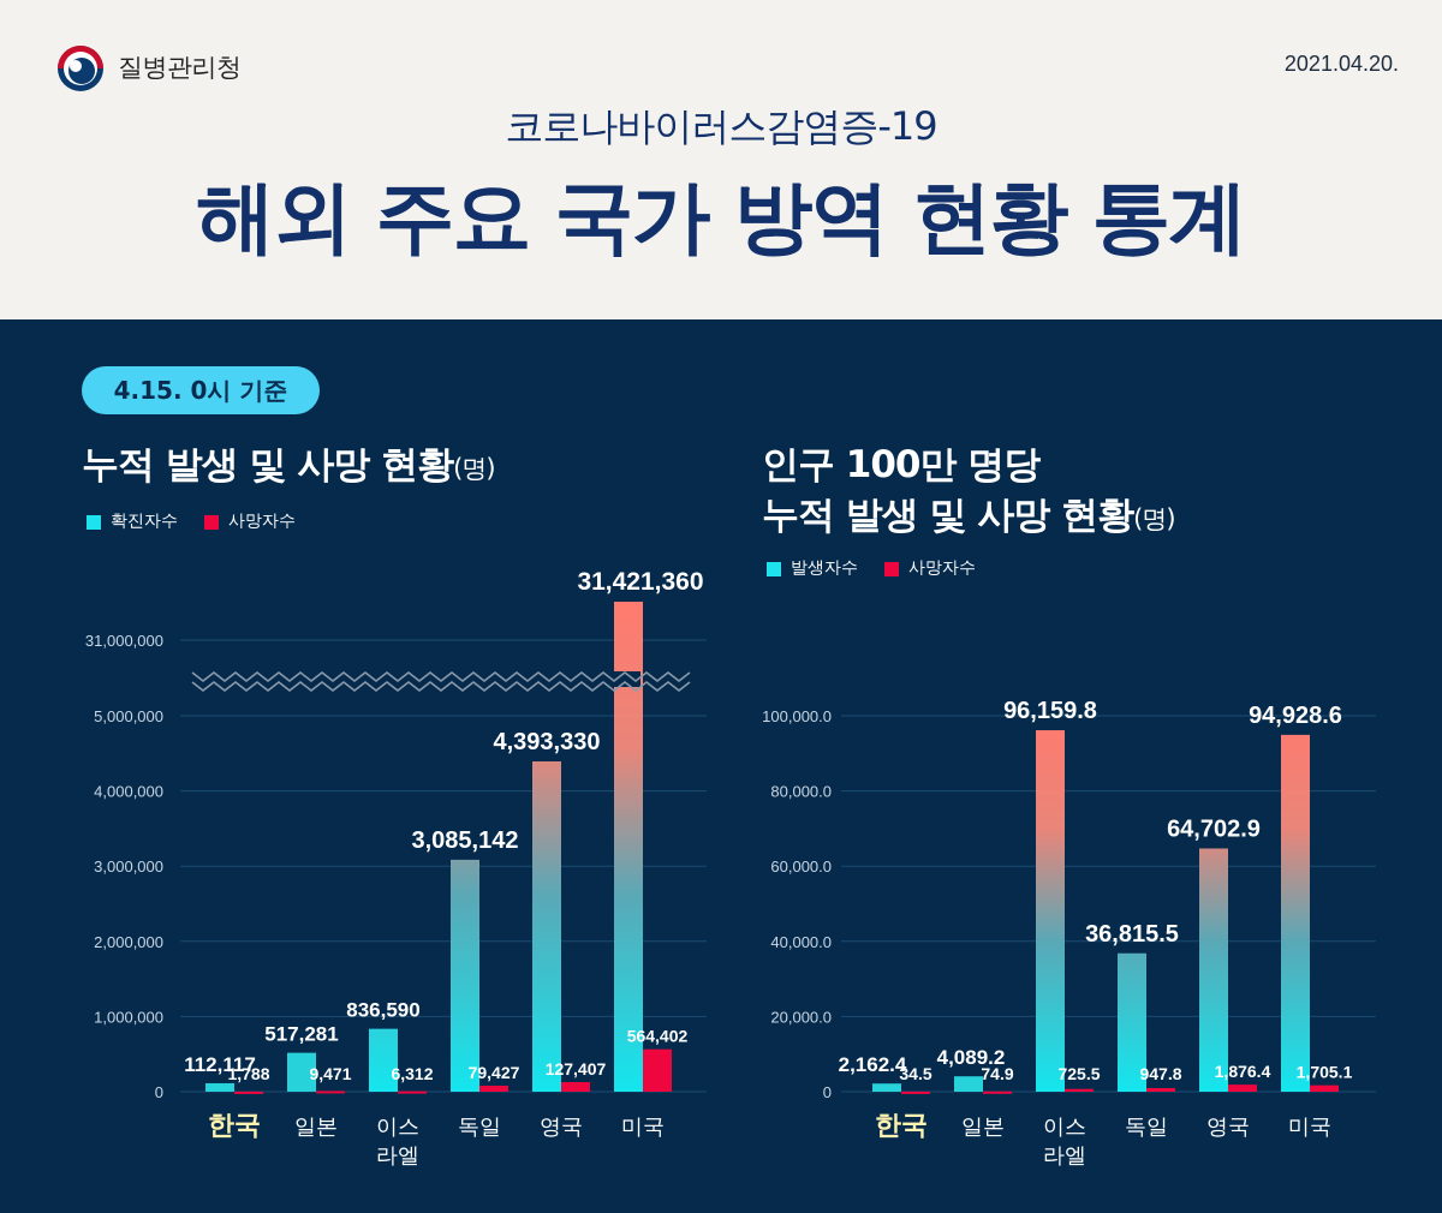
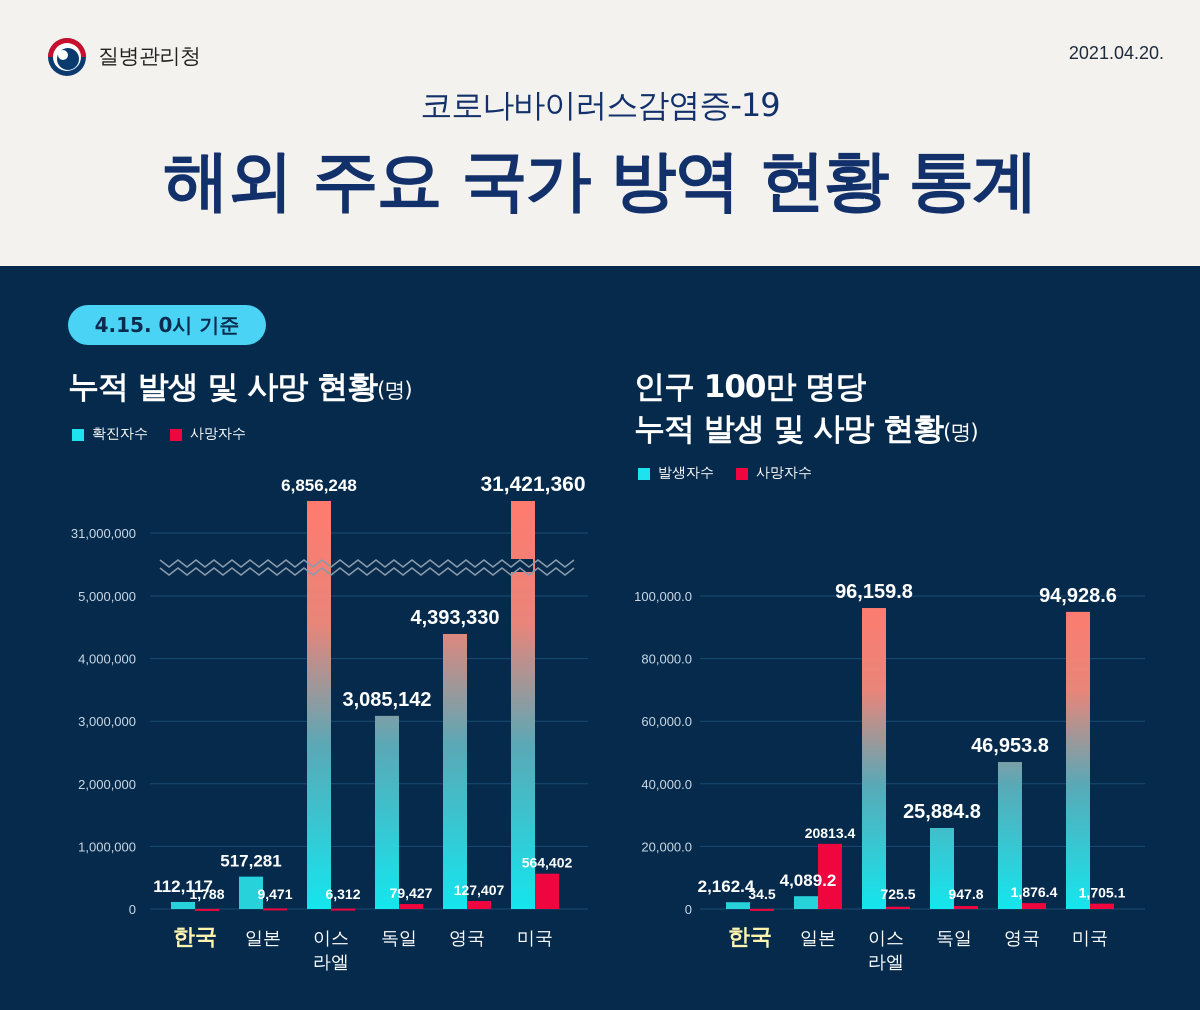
누적 발생 및 사망 현황(명)/확진자수/이스 라엘: 836,590 -> 6,856,248
인구 100만 명당 누적 발생 및 사망 현황(명)/사망자수/일본: 74.9 -> 20813.4
인구 100만 명당 누적 발생 및 사망 현황(명)/발생자수/독일: 36,815.5 -> 25,884.8
인구 100만 명당 누적 발생 및 사망 현황(명)/발생자수/영국: 64,702.9 -> 46,953.8
